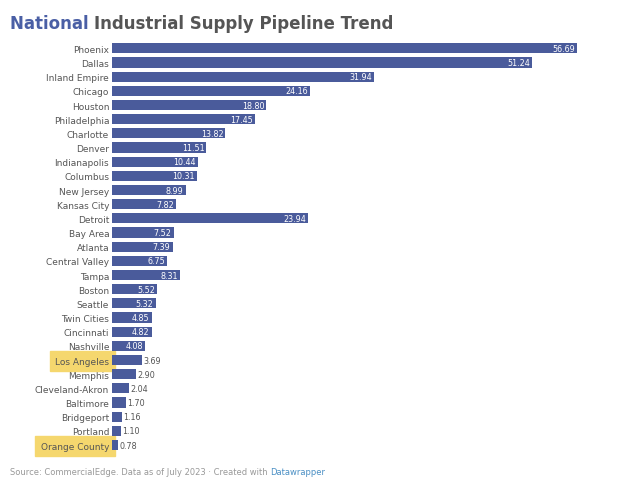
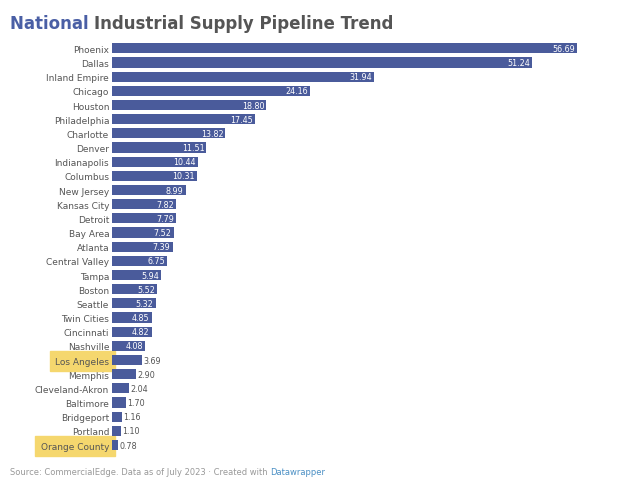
Detroit: 23.94 -> 7.79
Tampa: 8.31 -> 5.94
